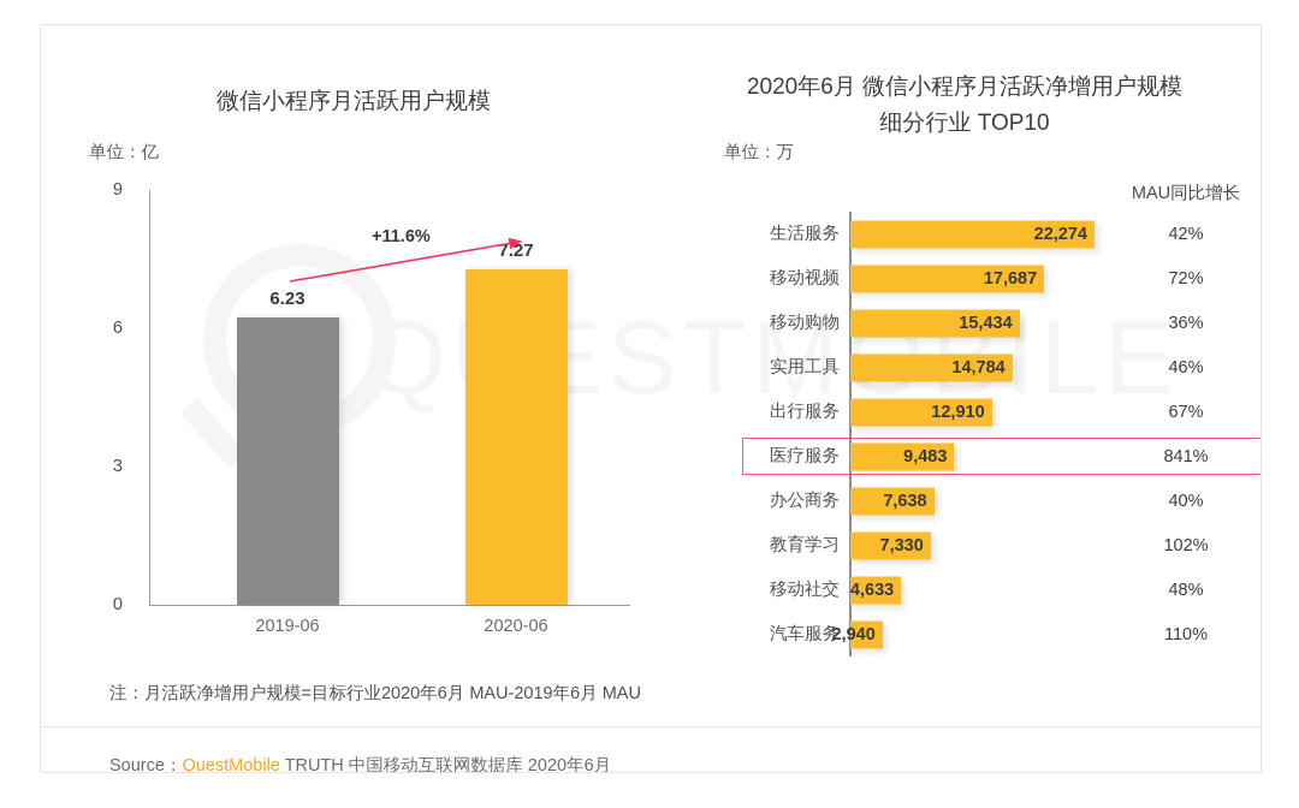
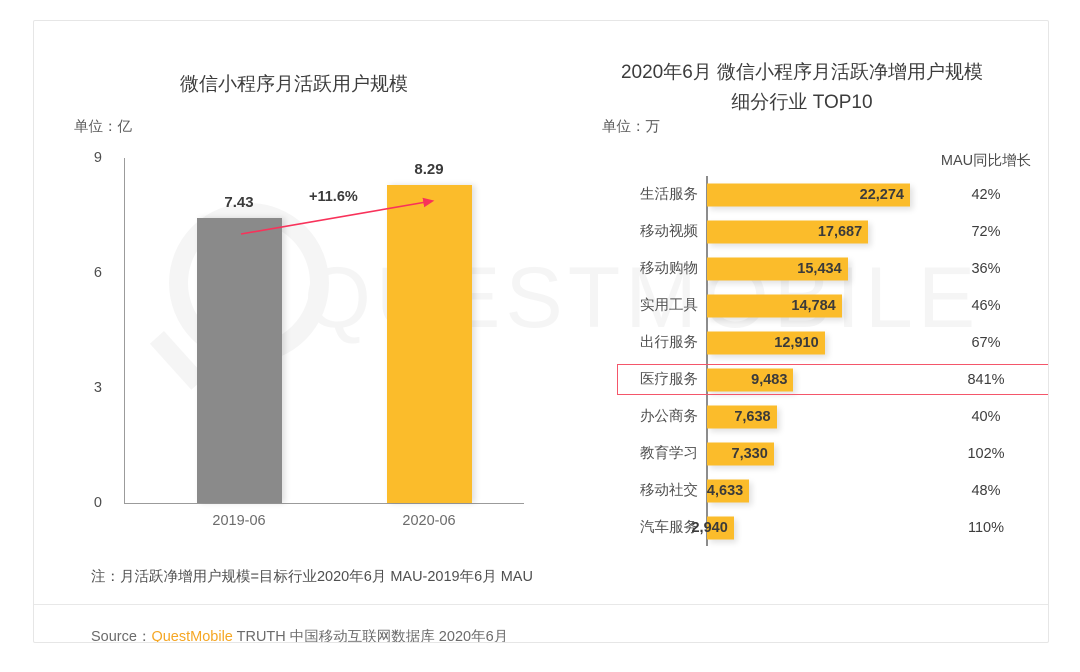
微信小程序月活跃用户规模/2019-06: 6.23 -> 7.43
微信小程序月活跃用户规模/2020-06: 7.27 -> 8.29
